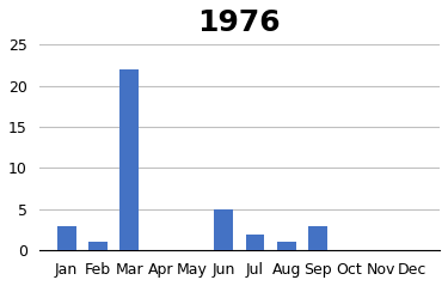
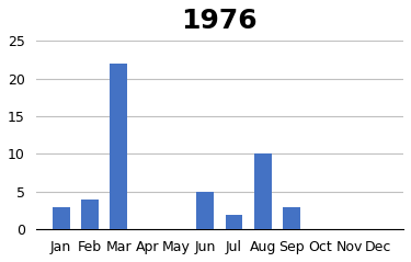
Feb: 1 -> 4
Aug: 1 -> 10
